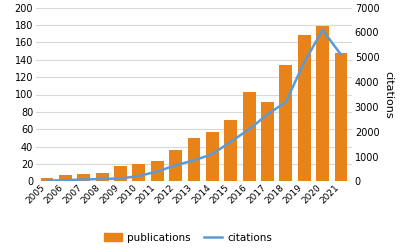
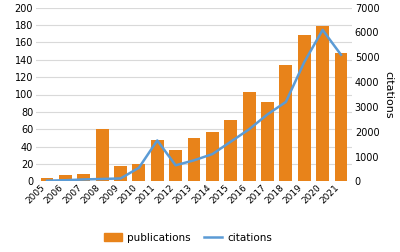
publications/2008: 10 -> 60
citations/2010: 220 -> 550
publications/2011: 24 -> 48
citations/2011: 400 -> 1650
